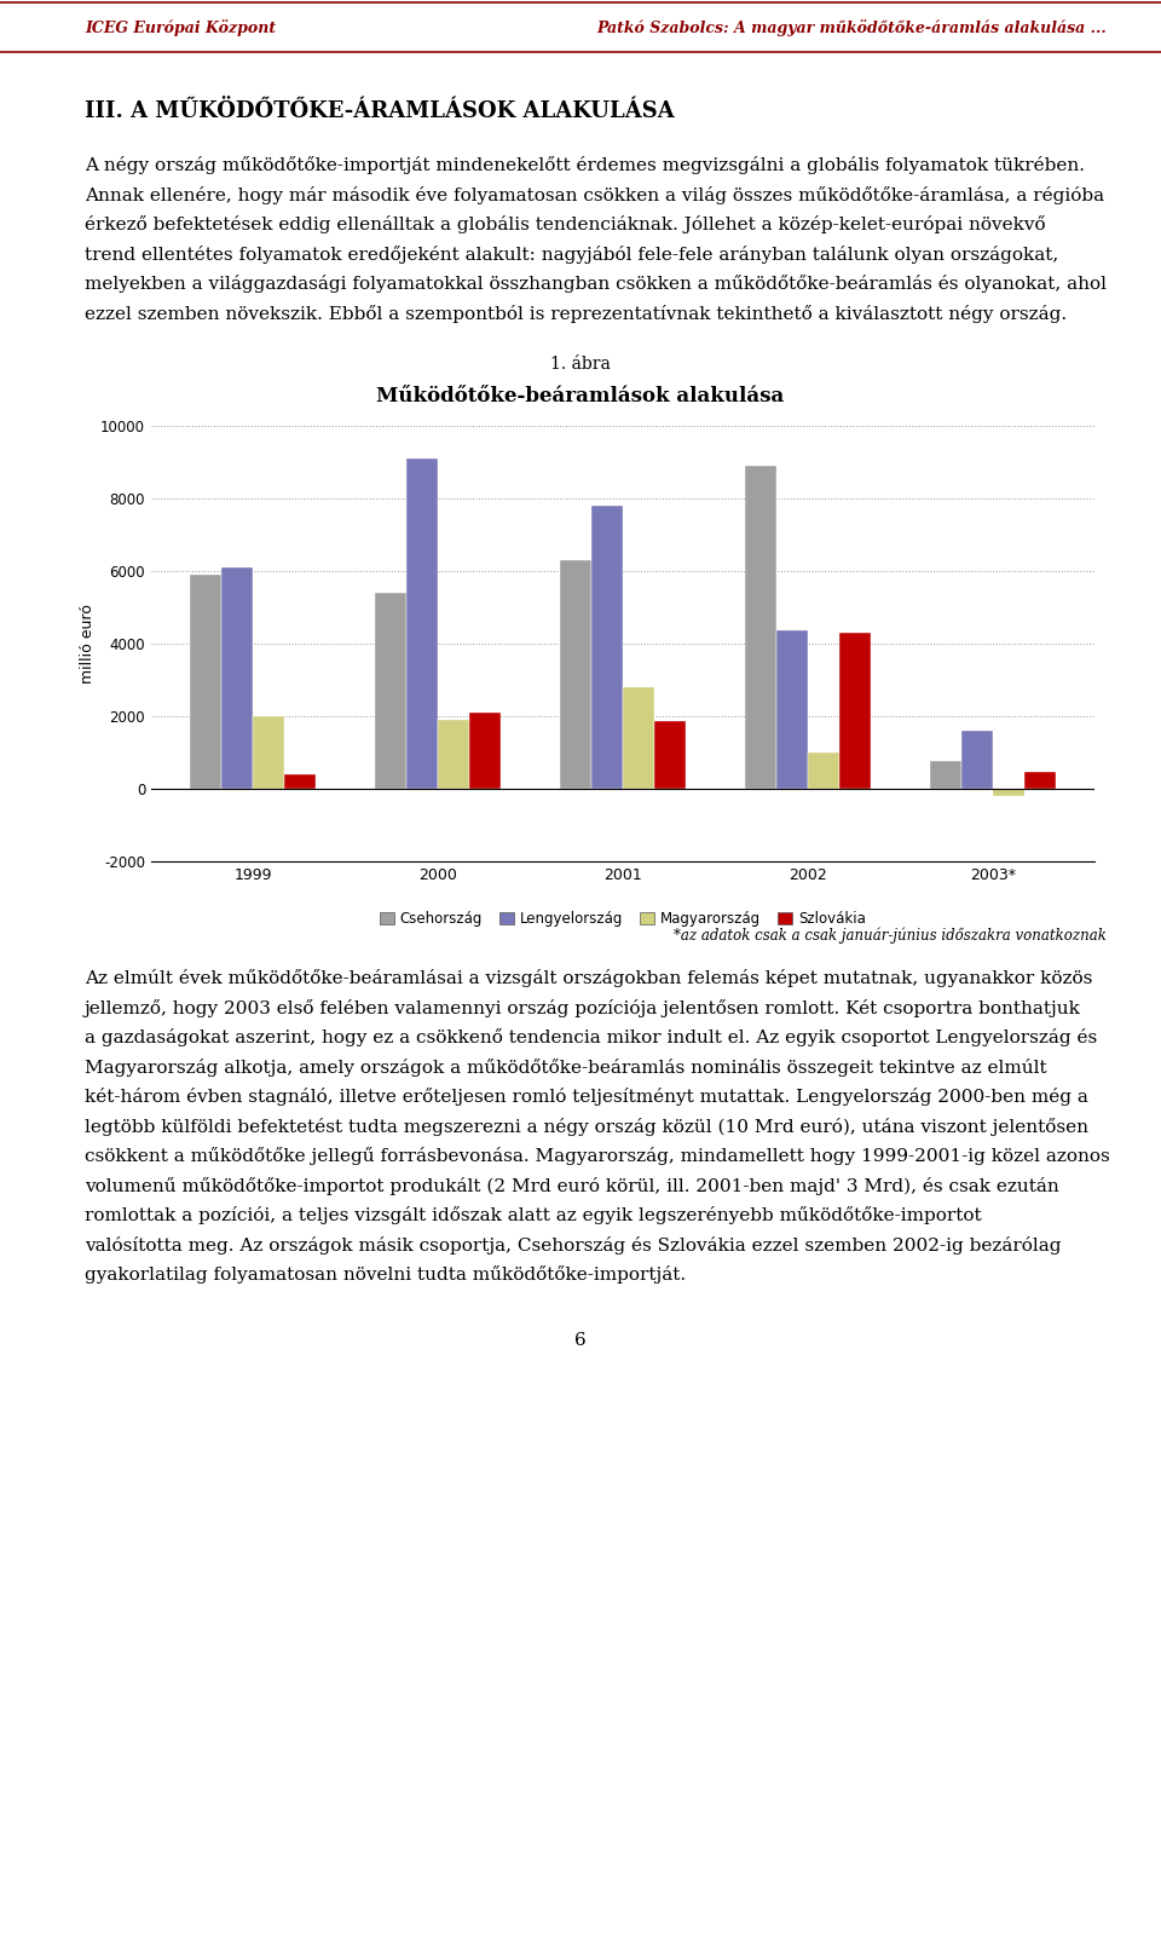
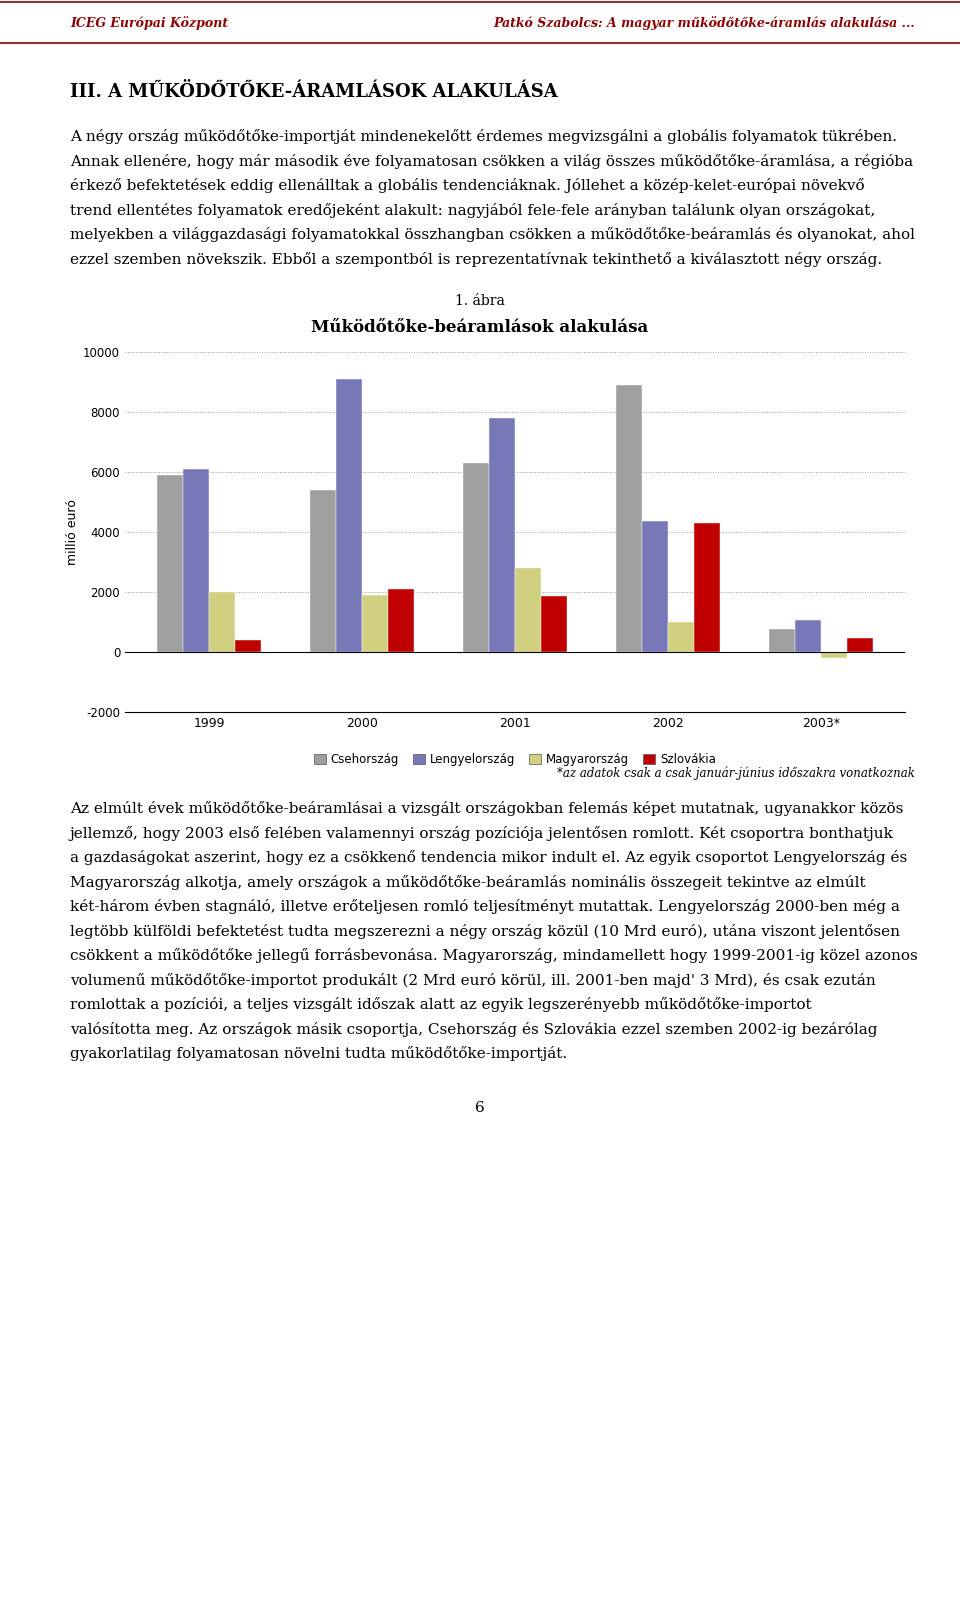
Lengyelország/2003*: 1600 -> 1050
